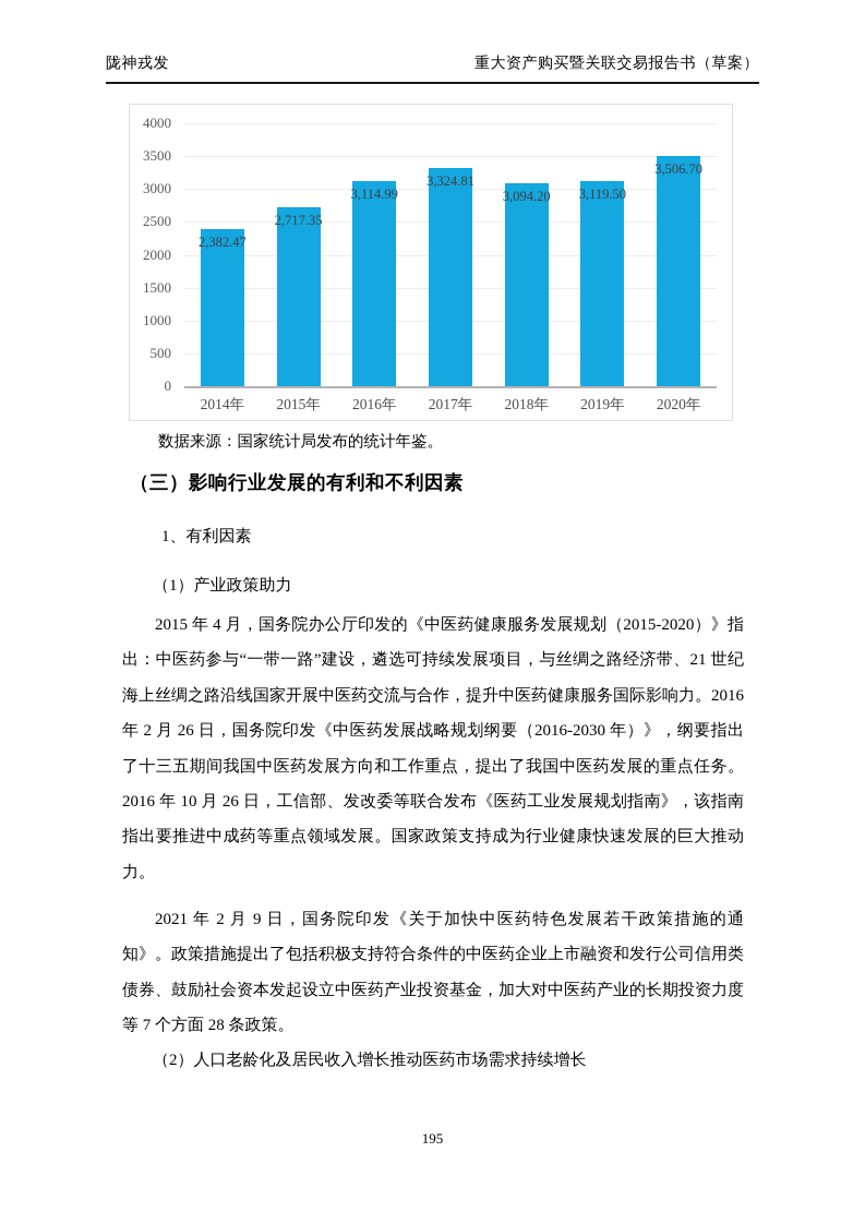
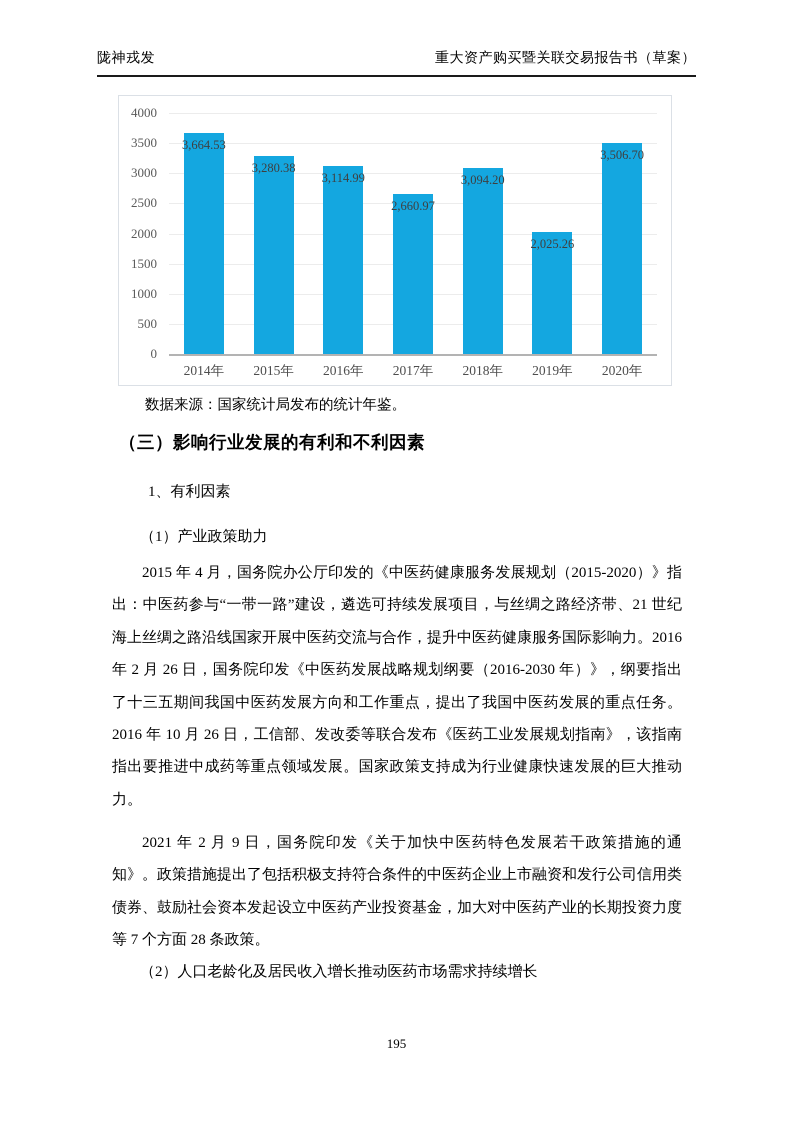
2014年: 2,382.47 -> 3,664.53
2015年: 2,717.35 -> 3,280.38
2017年: 3,324.81 -> 2,660.97
2019年: 3,119.50 -> 2,025.26
